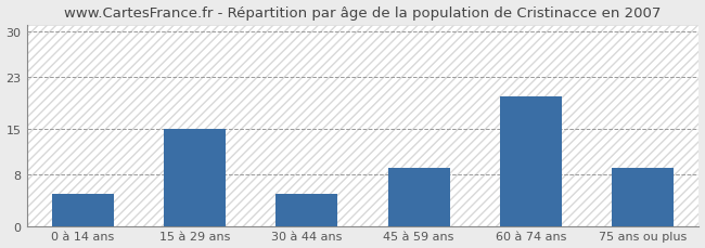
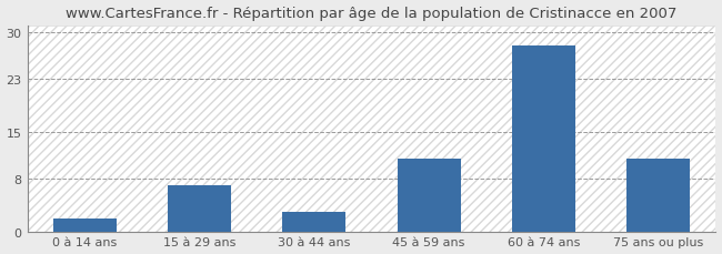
0 à 14 ans: 5 -> 2
15 à 29 ans: 15 -> 7
30 à 44 ans: 5 -> 3
45 à 59 ans: 9 -> 11
60 à 74 ans: 20 -> 28
75 ans ou plus: 9 -> 11
